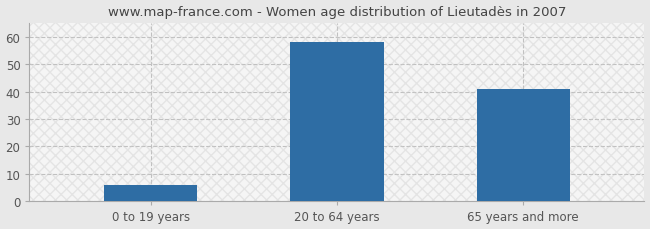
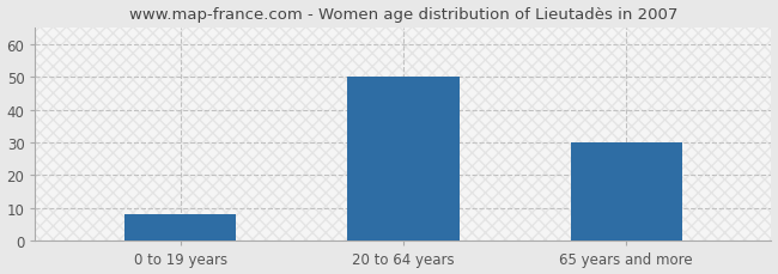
0 to 19 years: 6 -> 8
20 to 64 years: 58 -> 50
65 years and more: 41 -> 30
